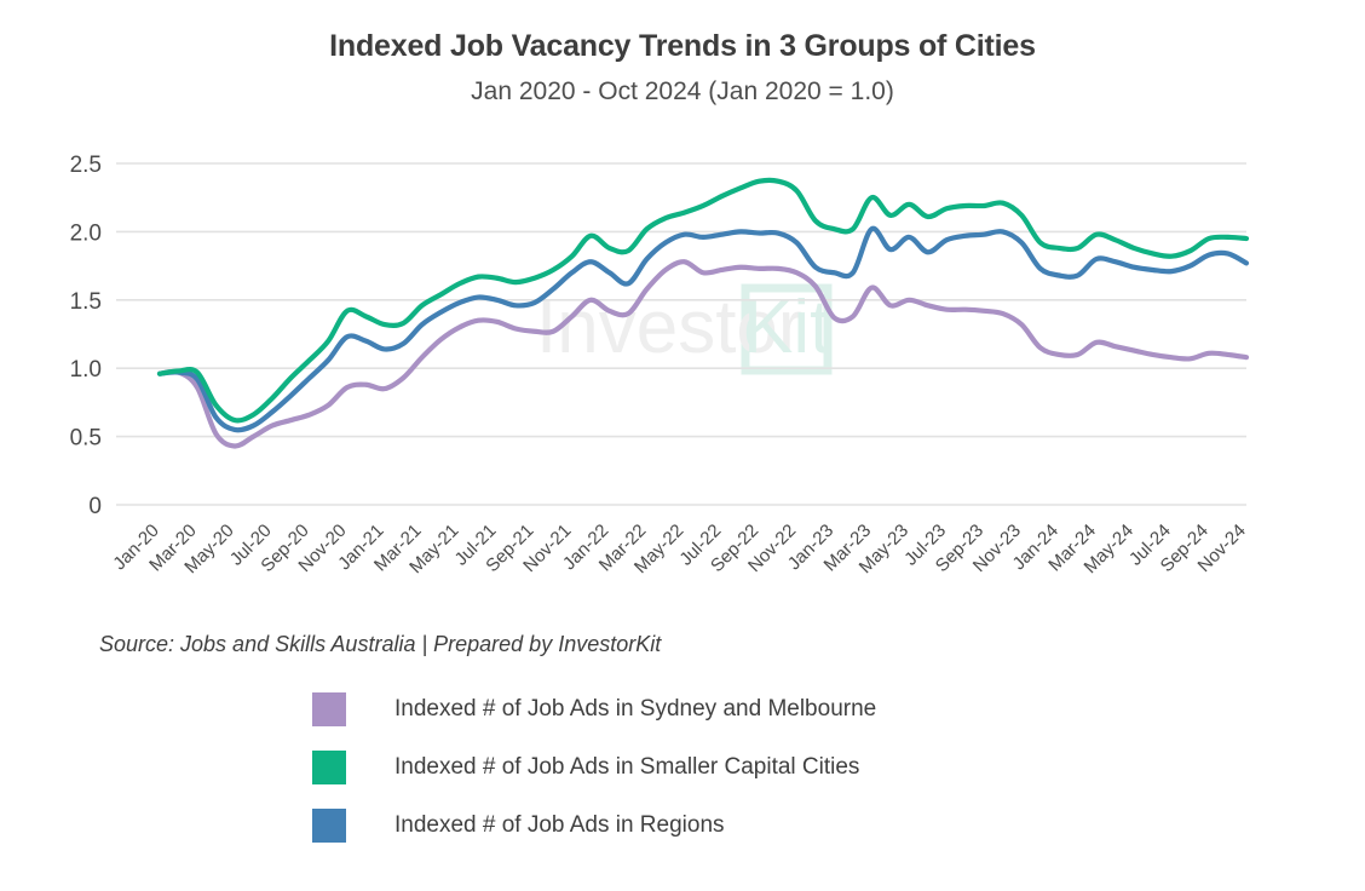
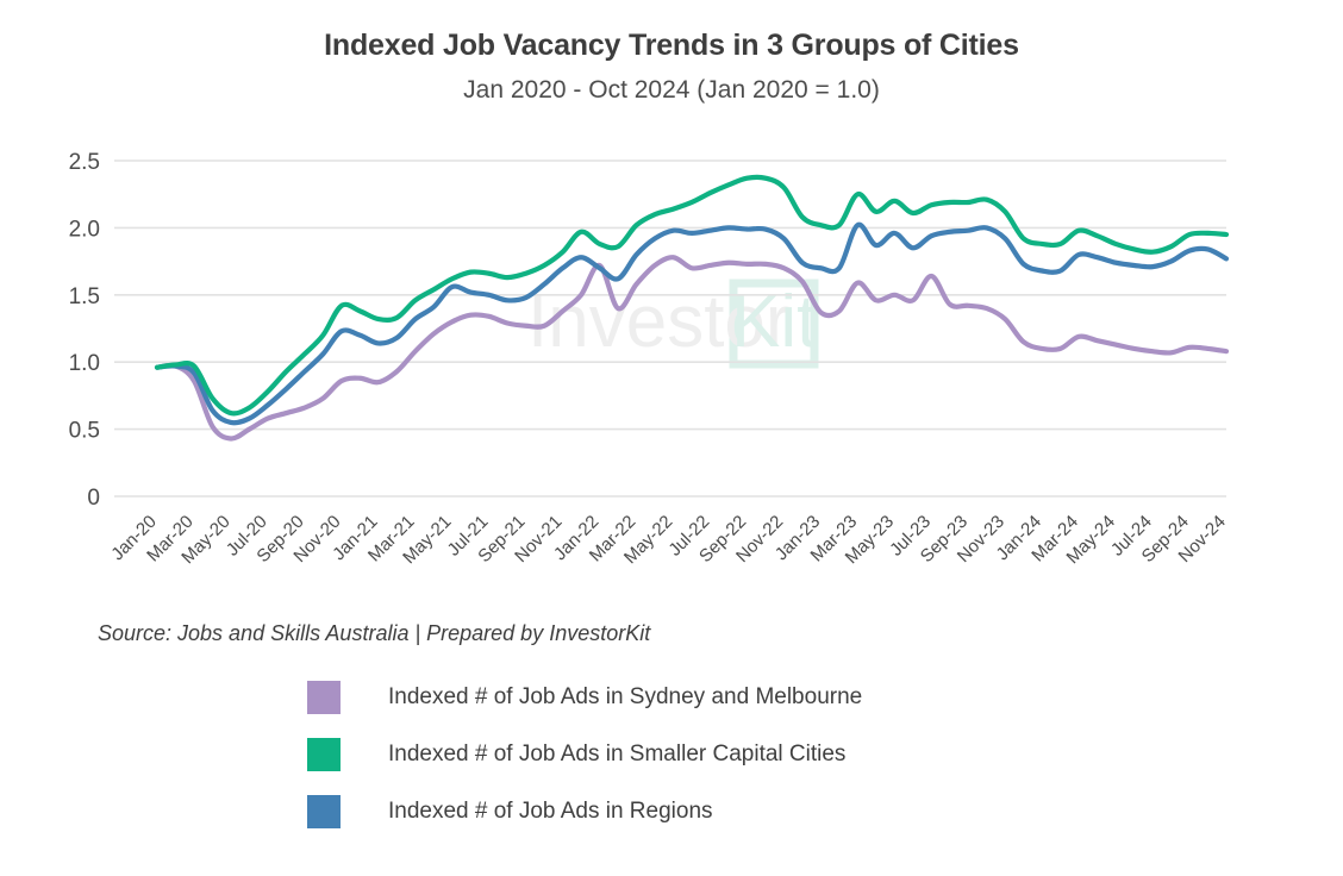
Indexed # of Job Ads in Regions/May-21: 1.48 -> 1.56
Indexed # of Job Ads in Sydney and Melbourne/Jan-22: 1.42 -> 1.72
Indexed # of Job Ads in Sydney and Melbourne/Jul-23: 1.43 -> 1.64
